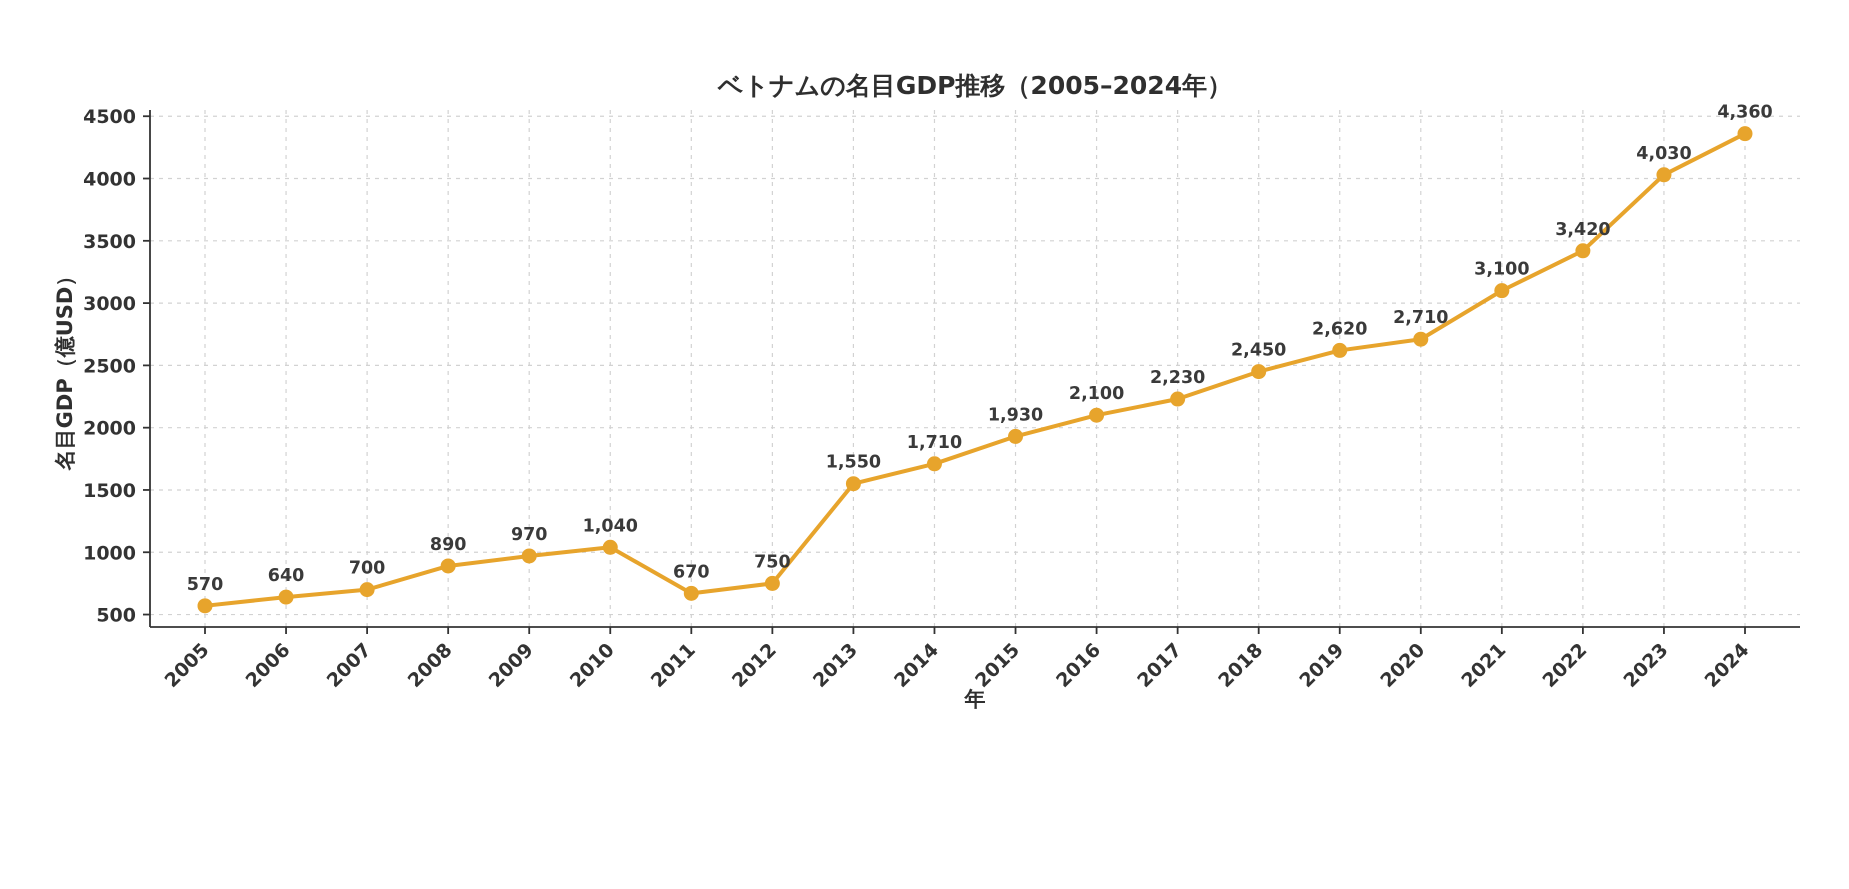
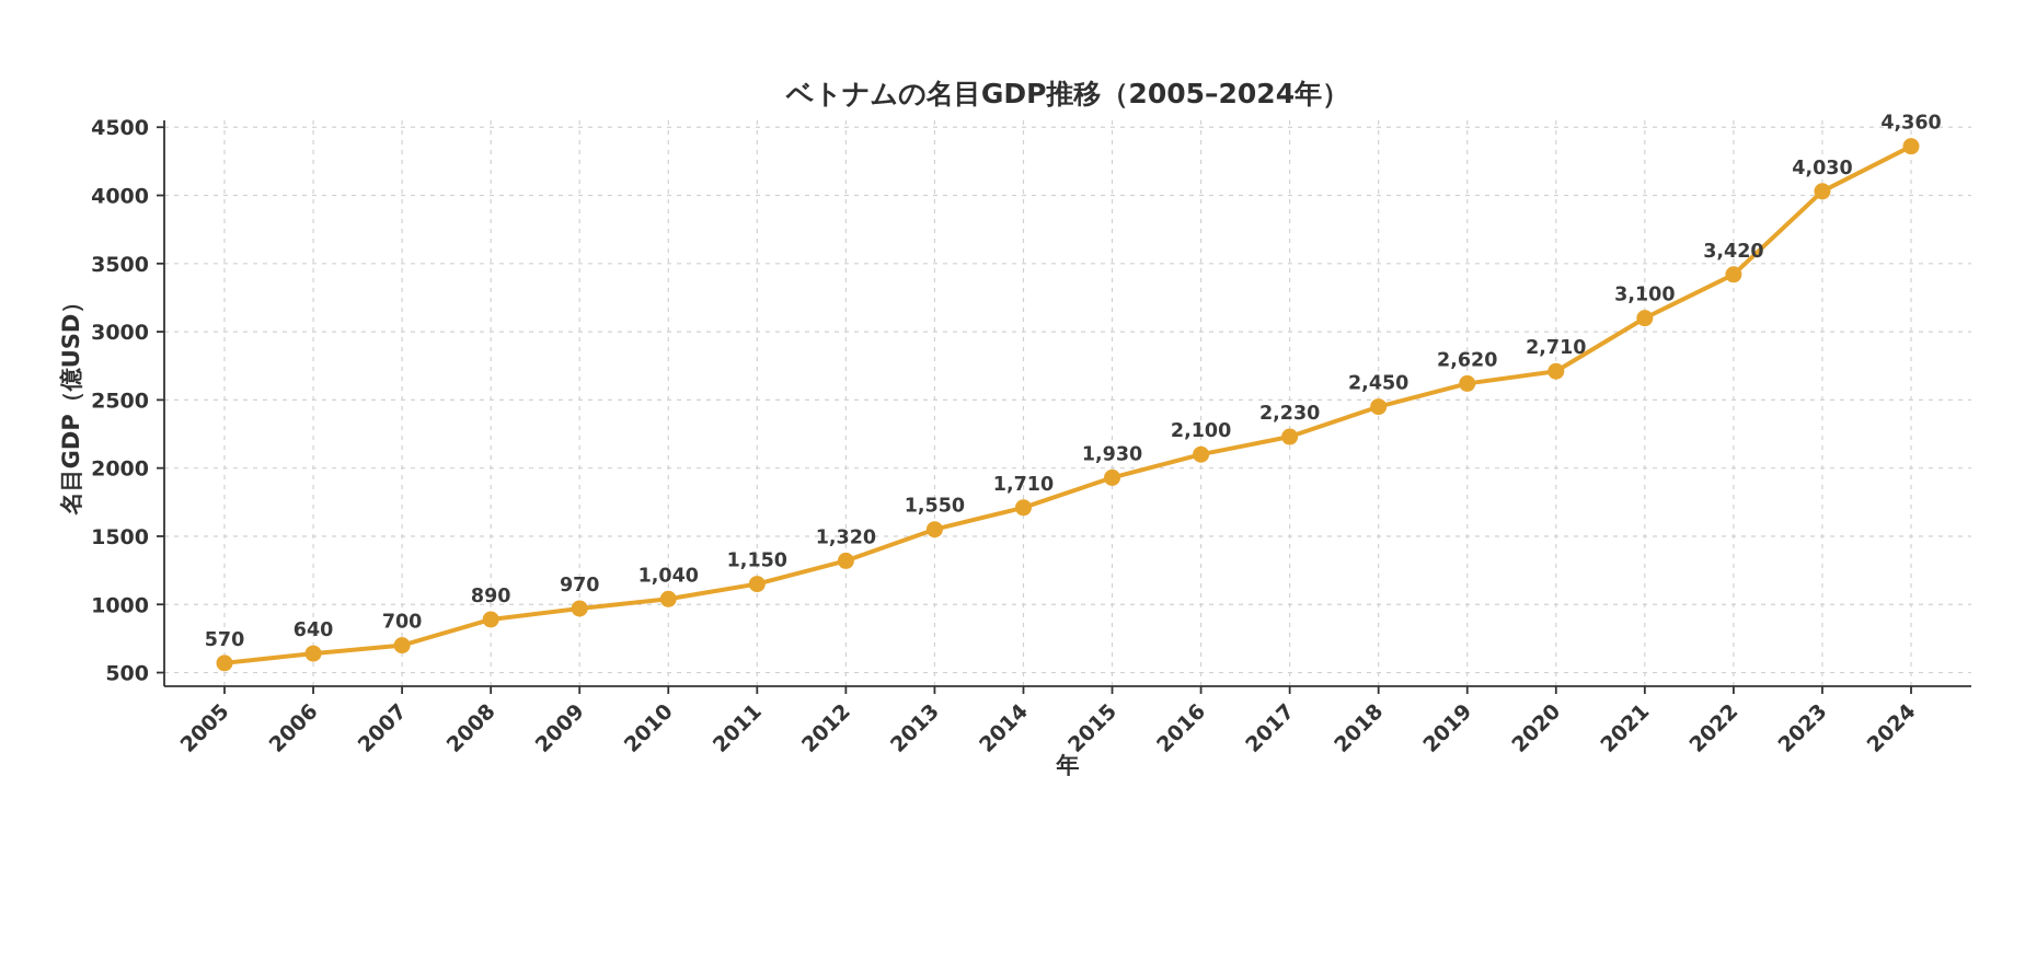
2011: 670 -> 1,150
2012: 750 -> 1,320
